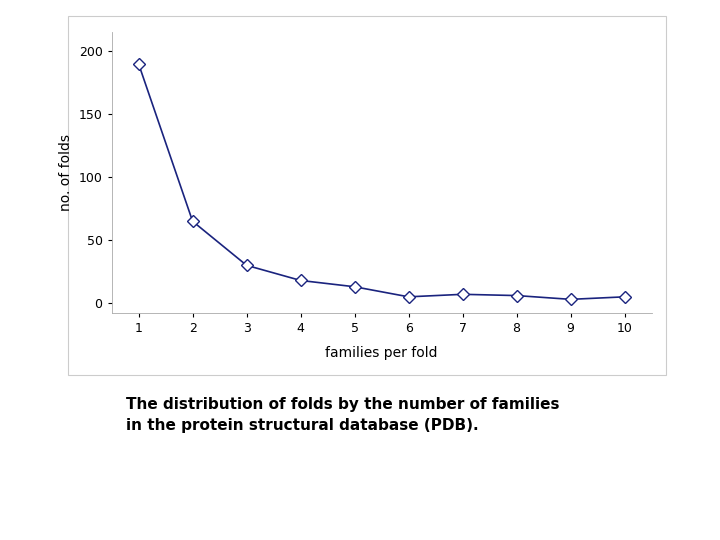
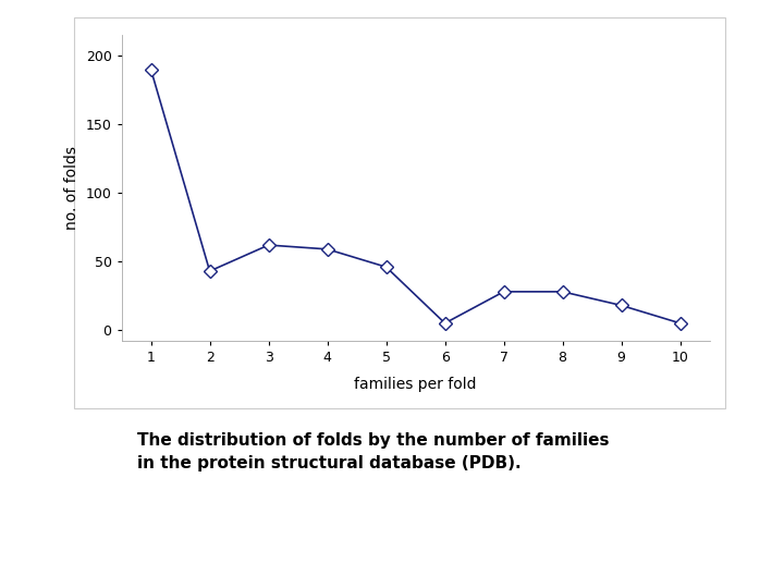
2: 65 -> 43
3: 30 -> 62
4: 18 -> 59
5: 13 -> 46
7: 7 -> 28
8: 6 -> 28
9: 3 -> 18
